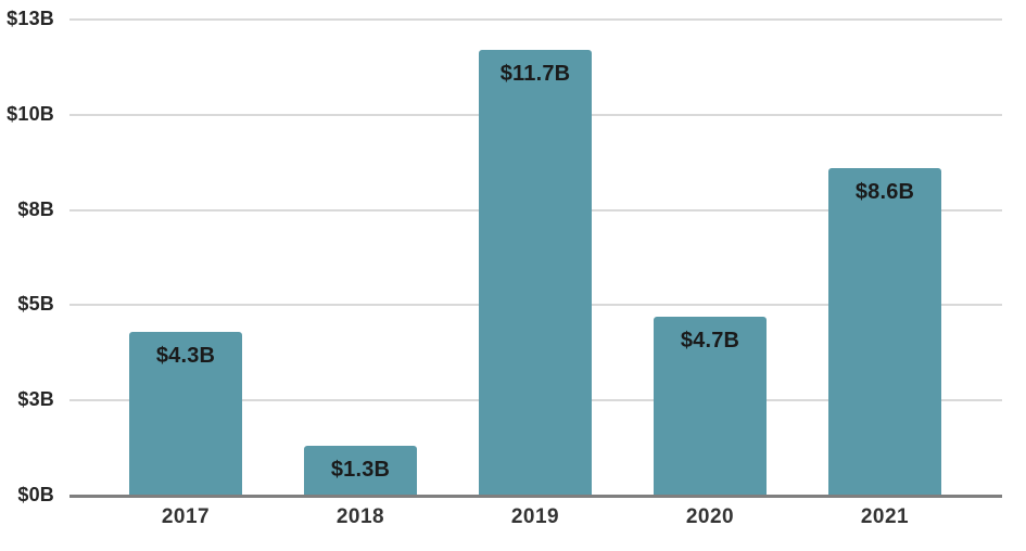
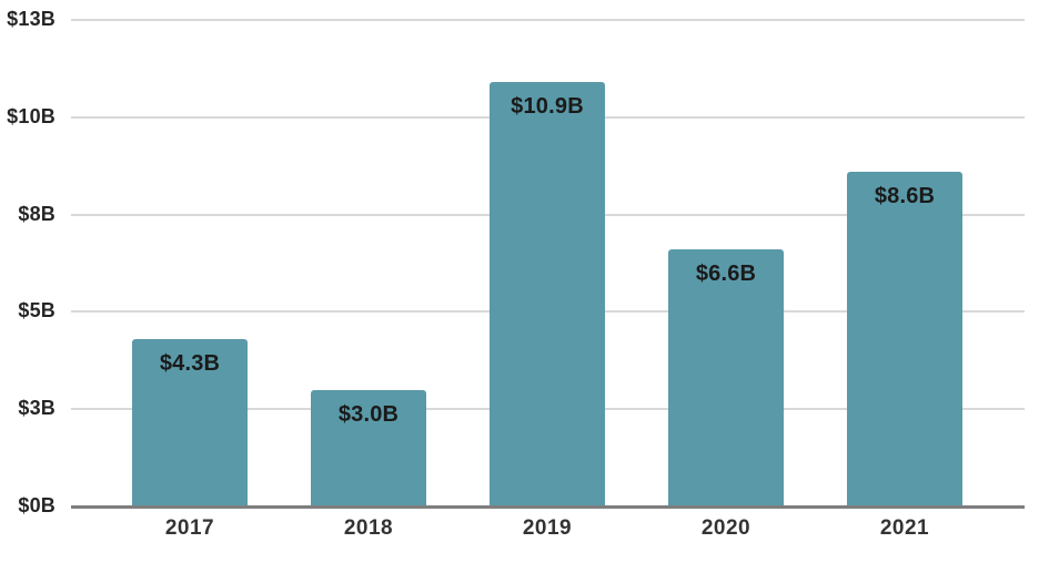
2018: $1.3B -> $3.0B
2019: $11.7B -> $10.9B
2020: $4.7B -> $6.6B
